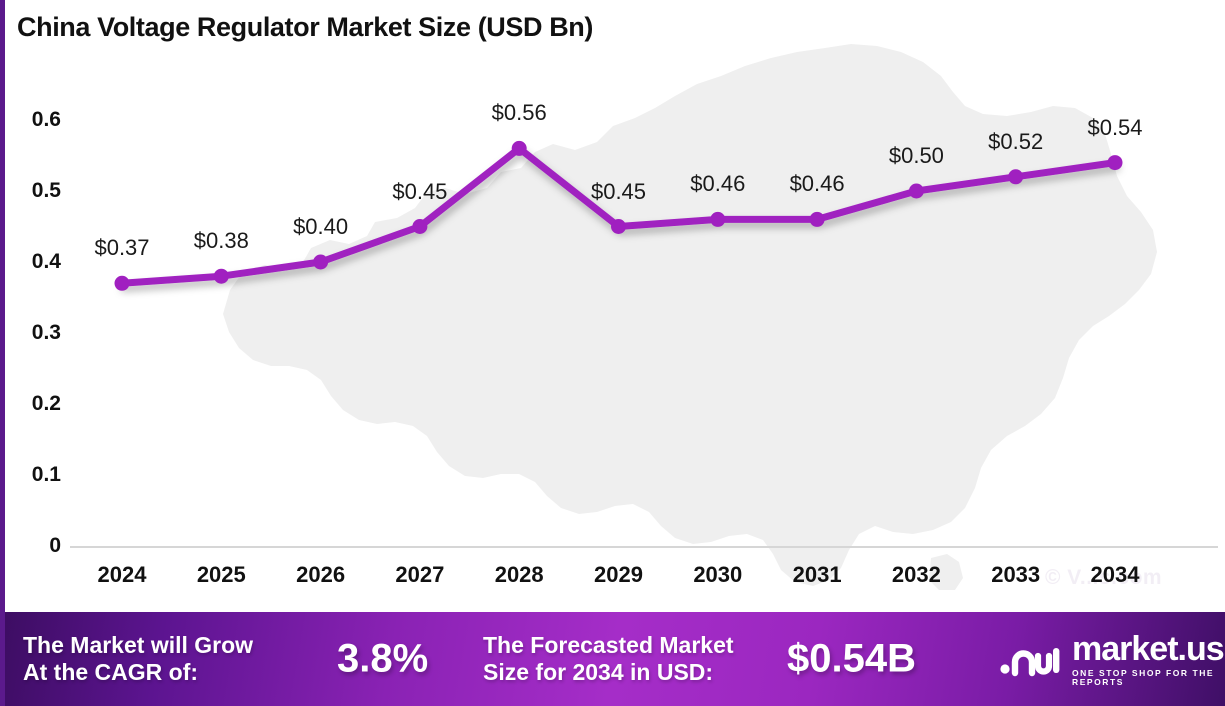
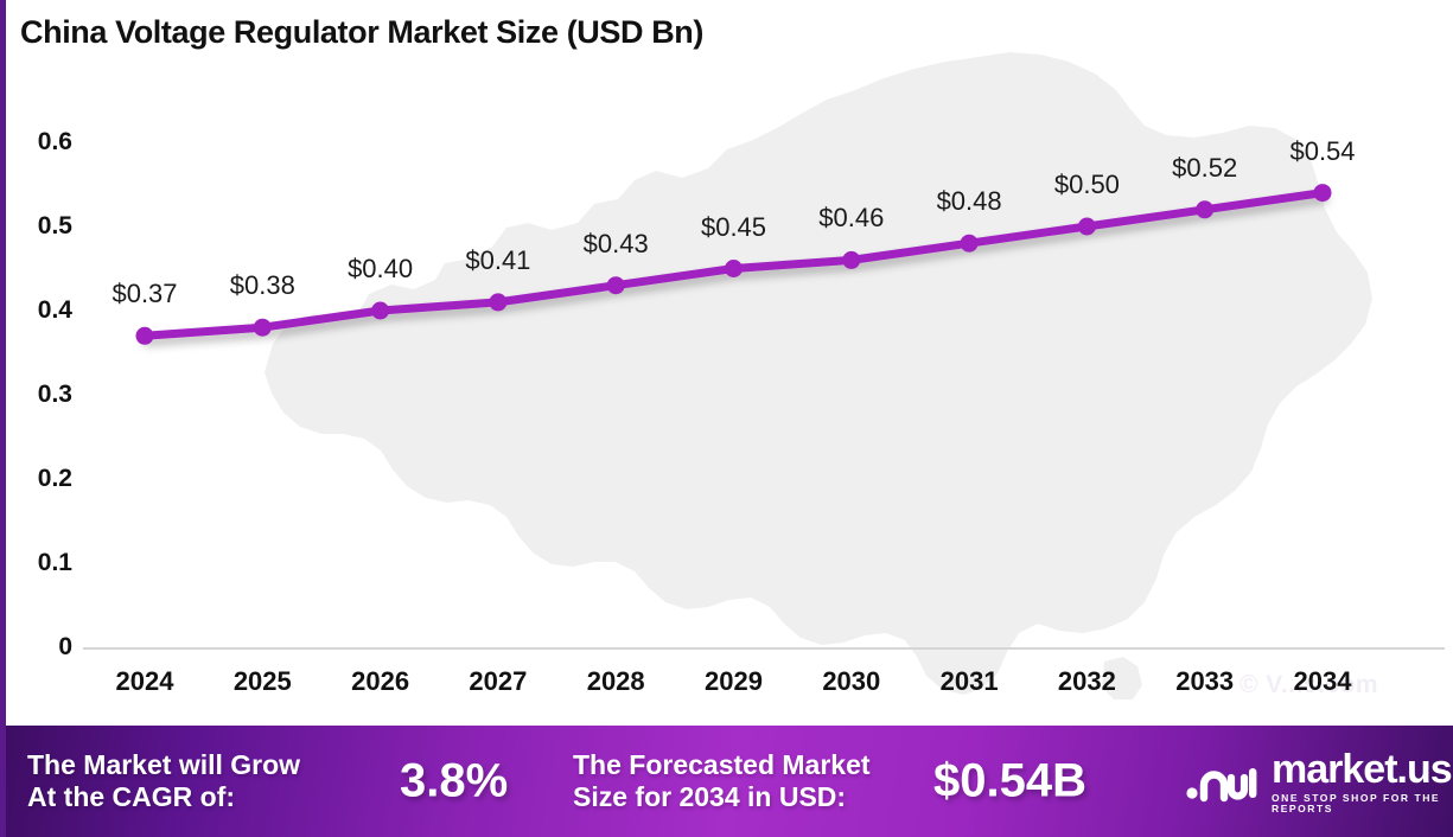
2027: $0.45 -> $0.41
2028: $0.56 -> $0.43
2031: $0.46 -> $0.48
